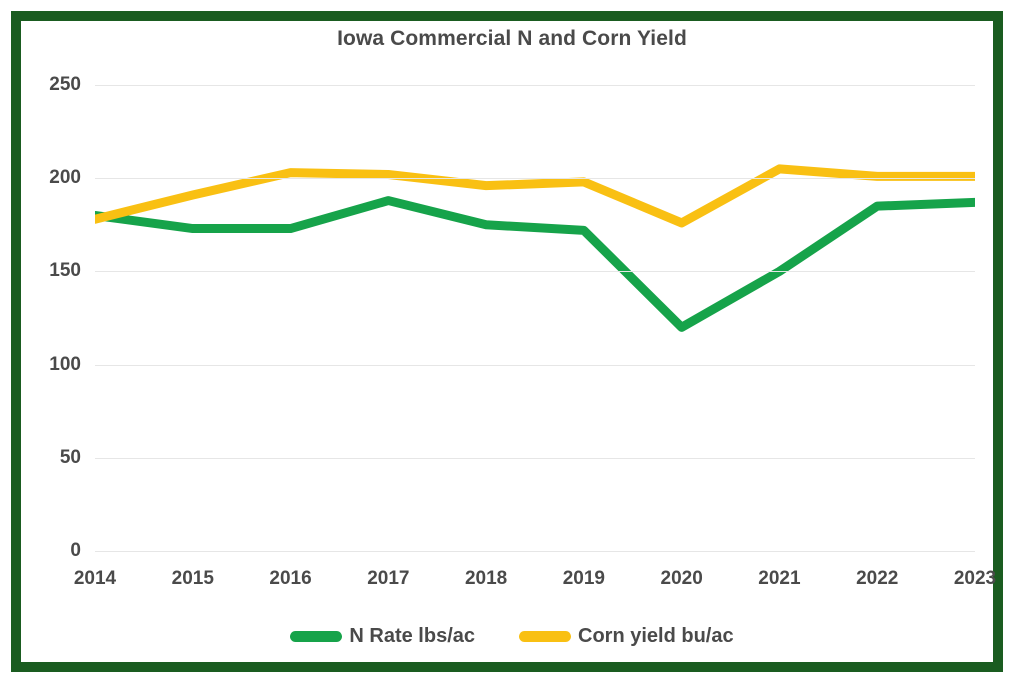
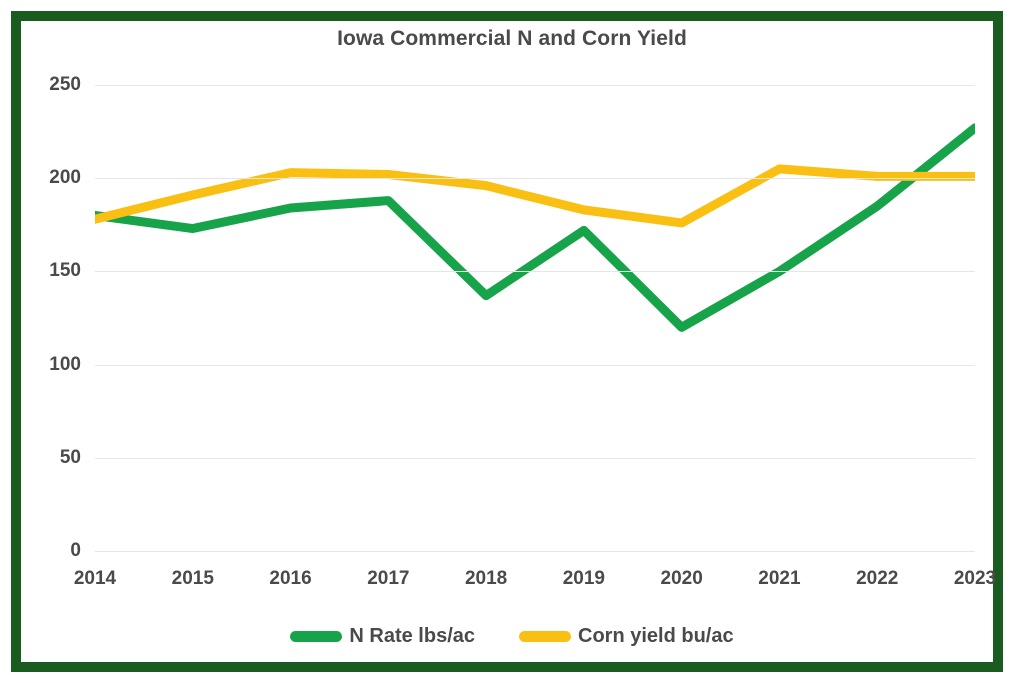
N Rate lbs/ac/2016: 173 -> 184
N Rate lbs/ac/2018: 175 -> 137
Corn yield bu/ac/2019: 198 -> 183
N Rate lbs/ac/2023: 187 -> 227
